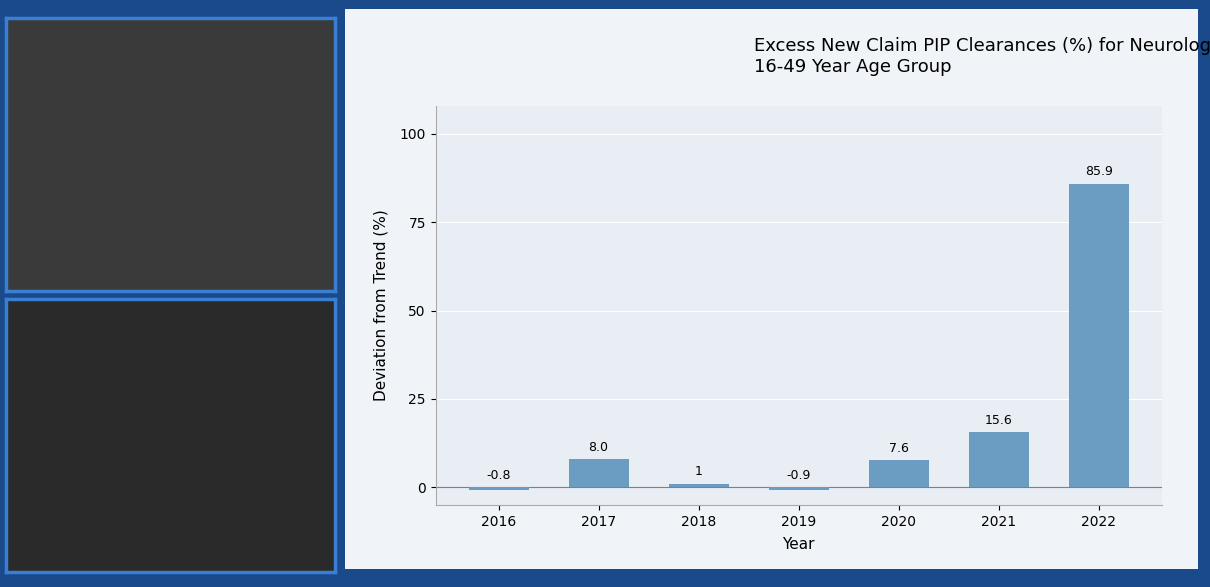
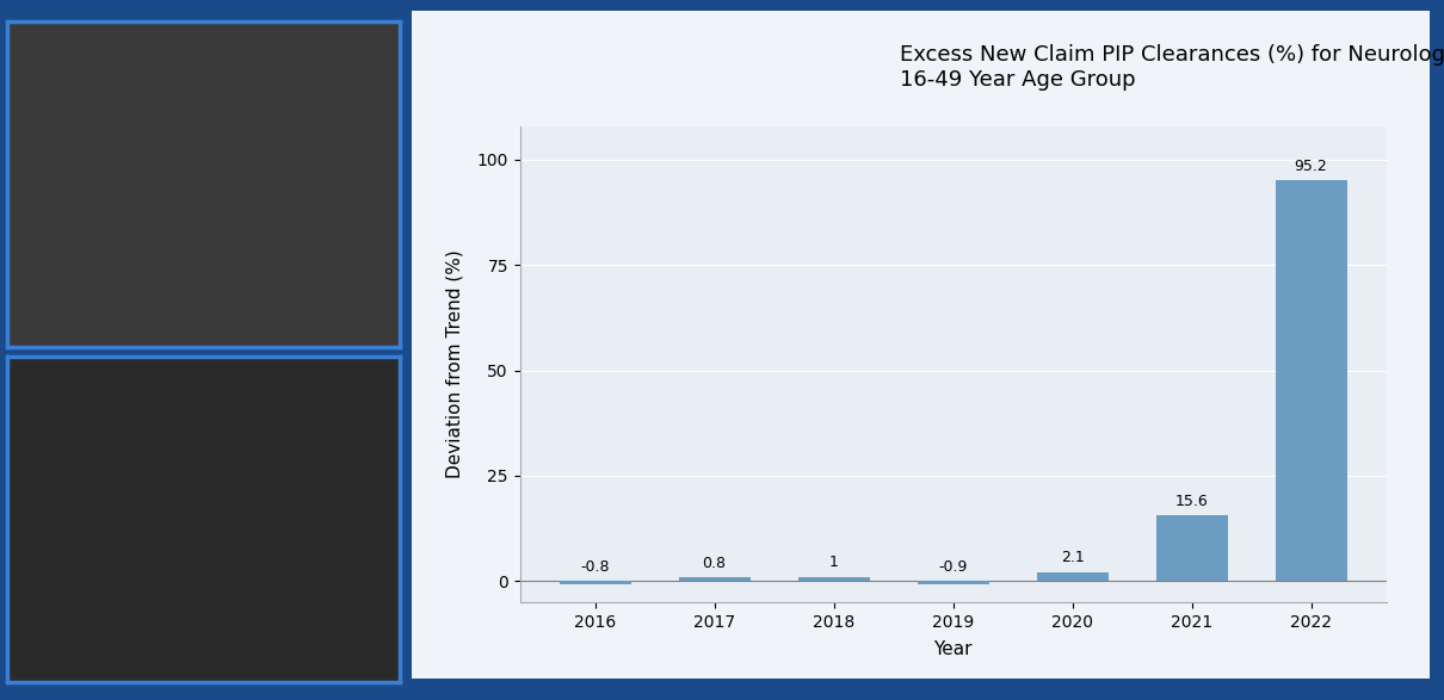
2017: 8.0 -> 0.8
2020: 7.6 -> 2.1
2022: 85.9 -> 95.2
